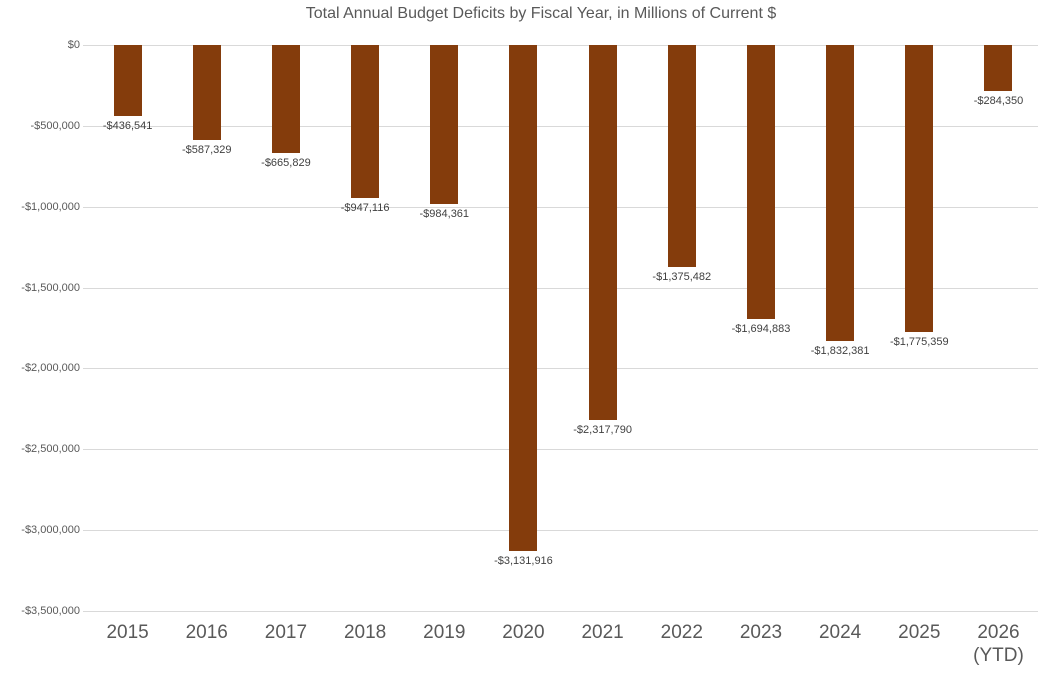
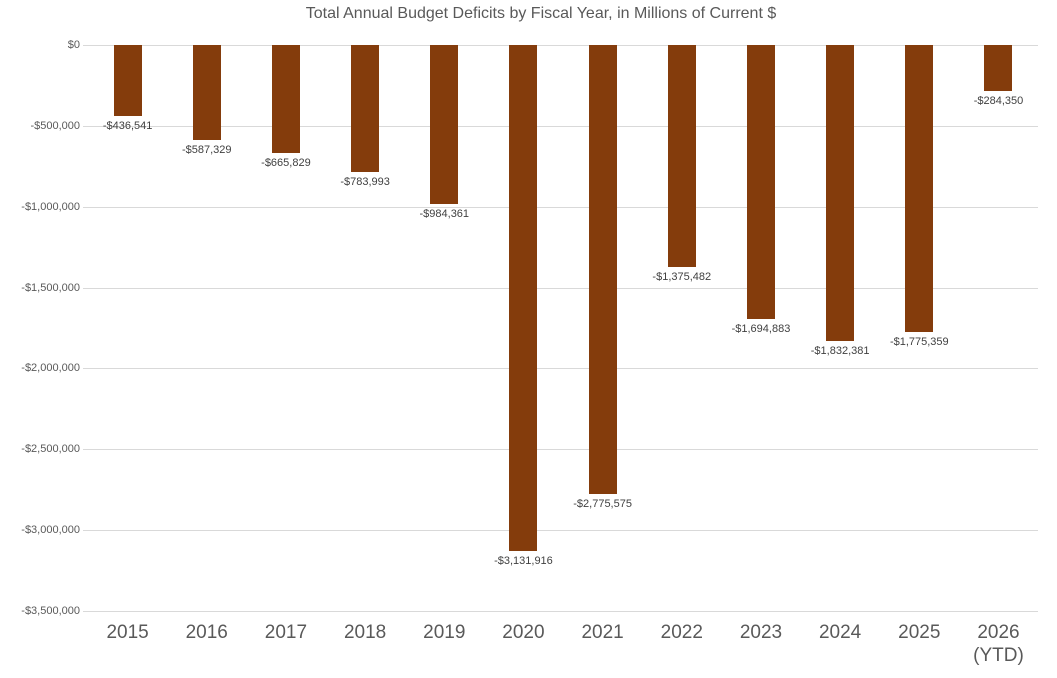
2018: -$947,116 -> -$783,993
2021: -$2,317,790 -> -$2,775,575
